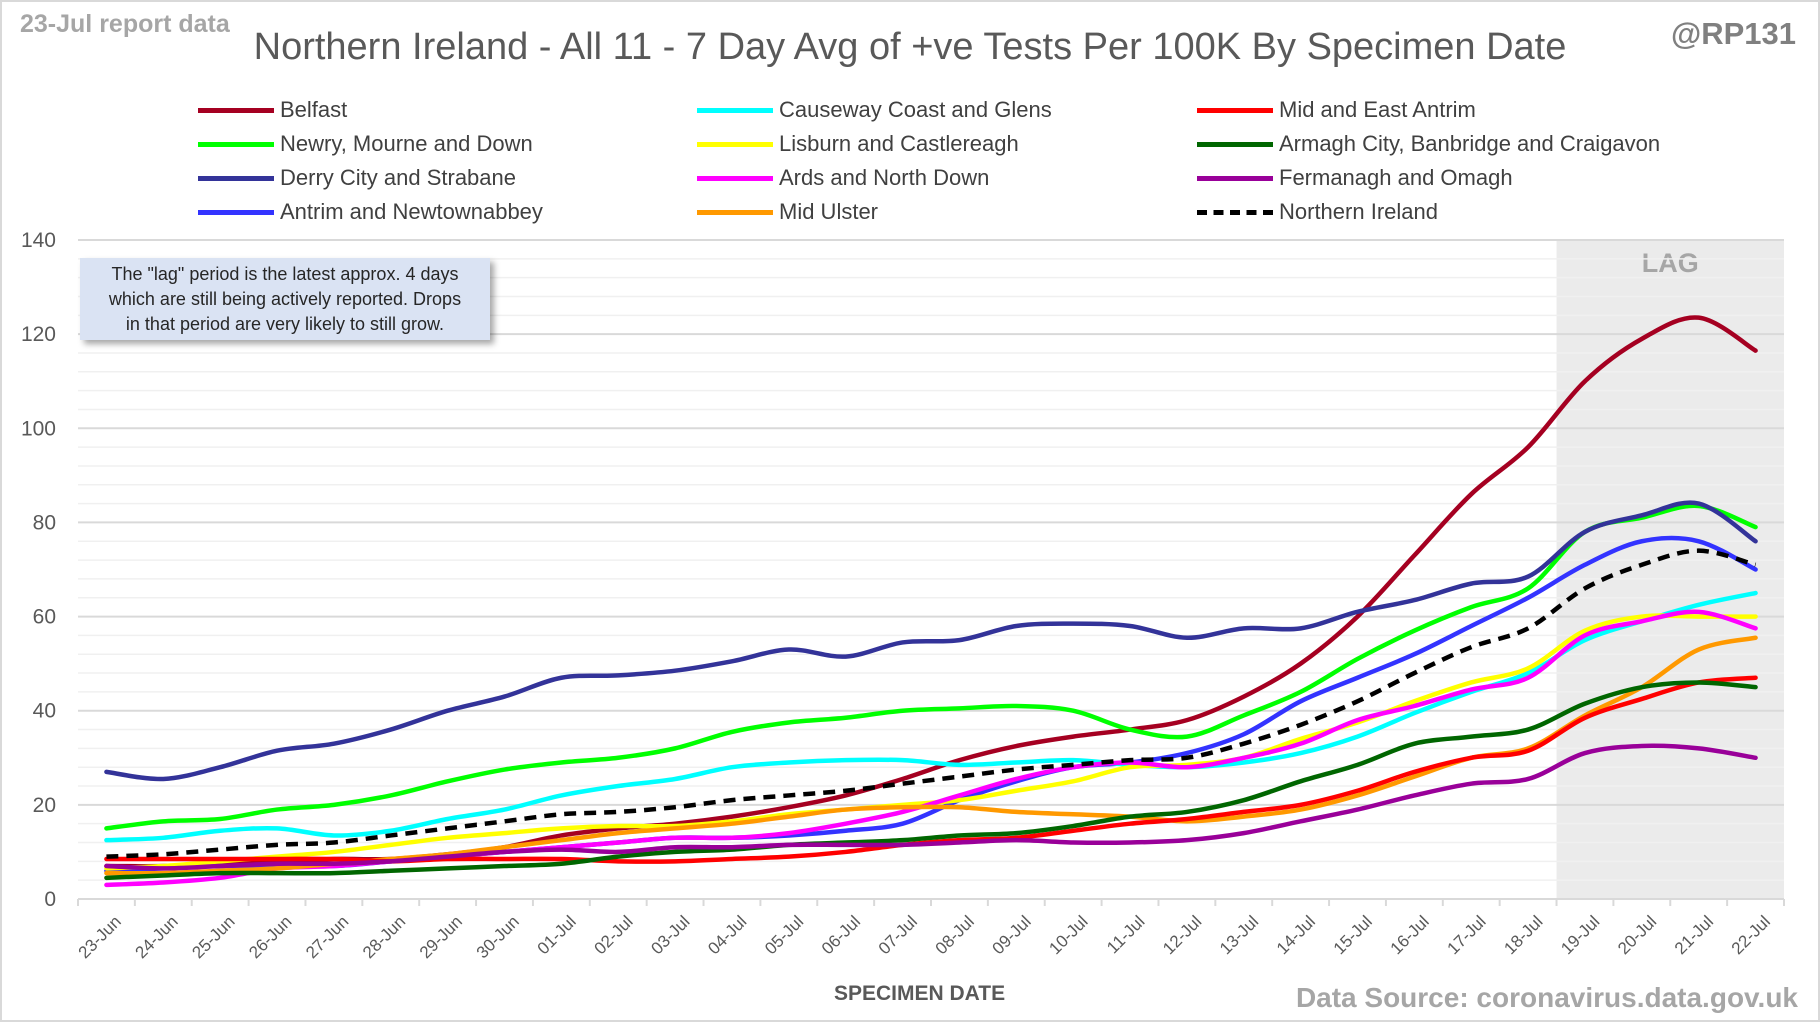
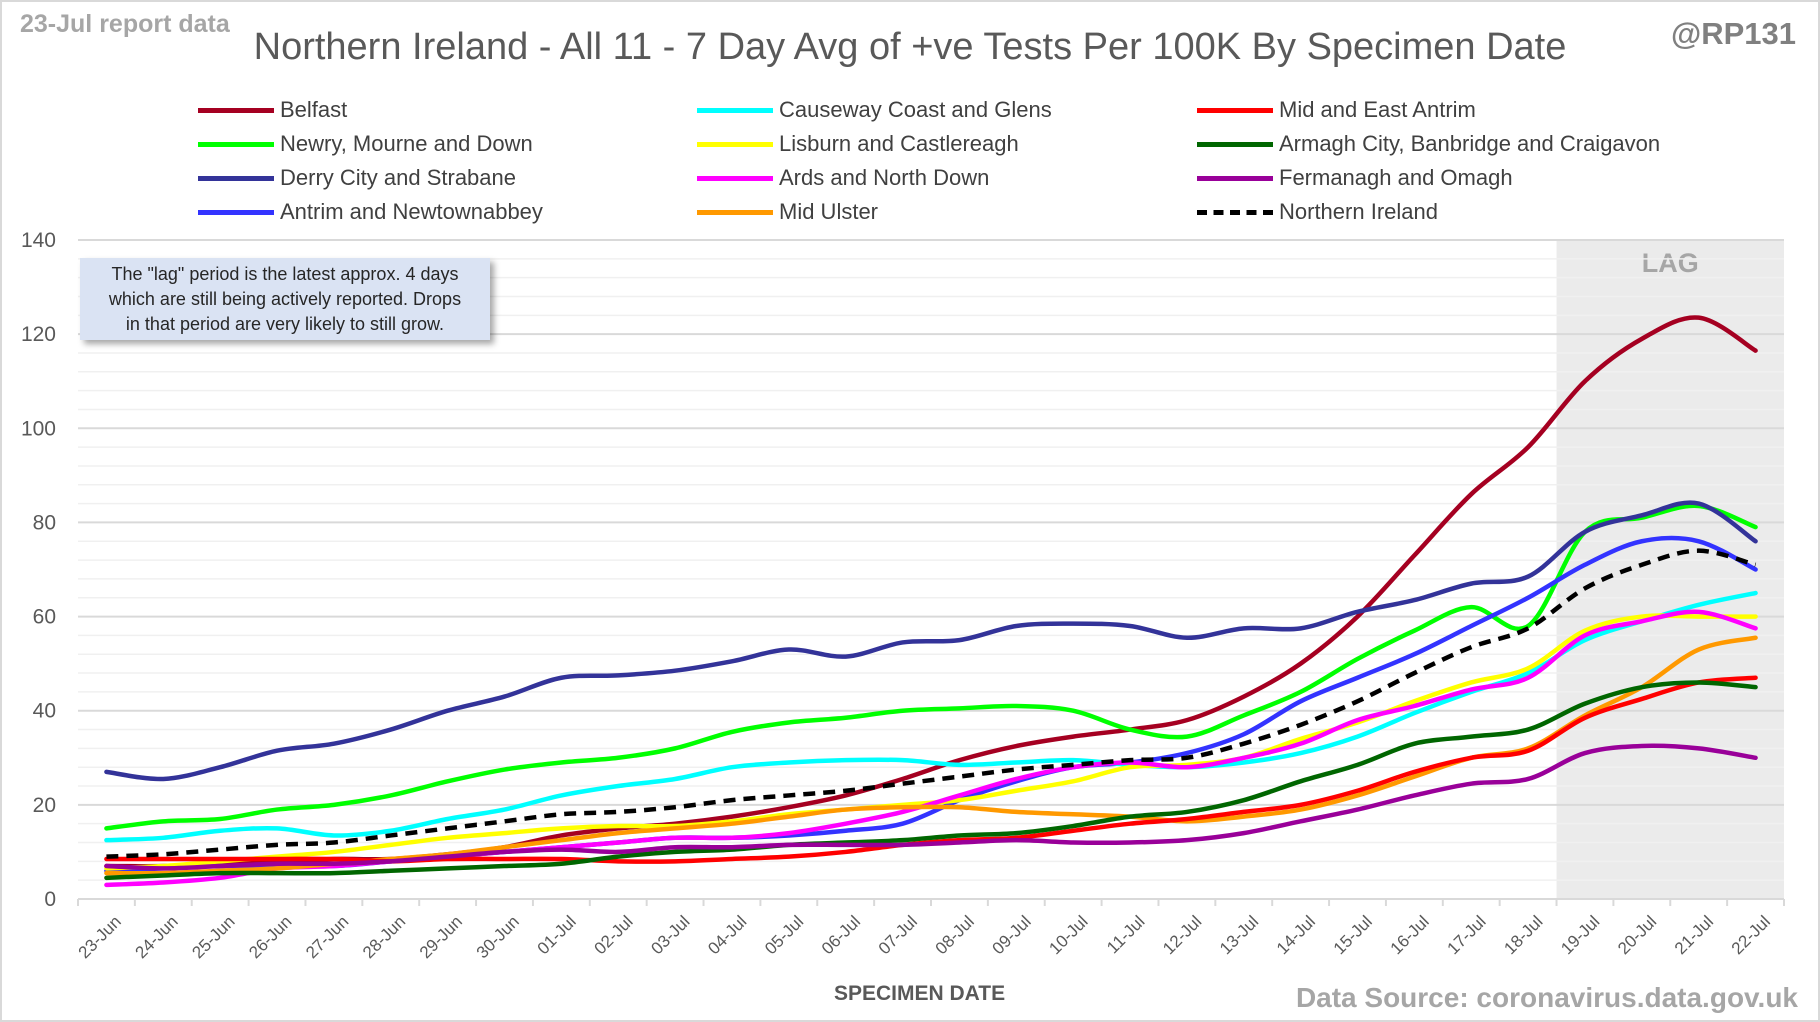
Newry, Mourne and Down/18-Jul: 66 -> 58
